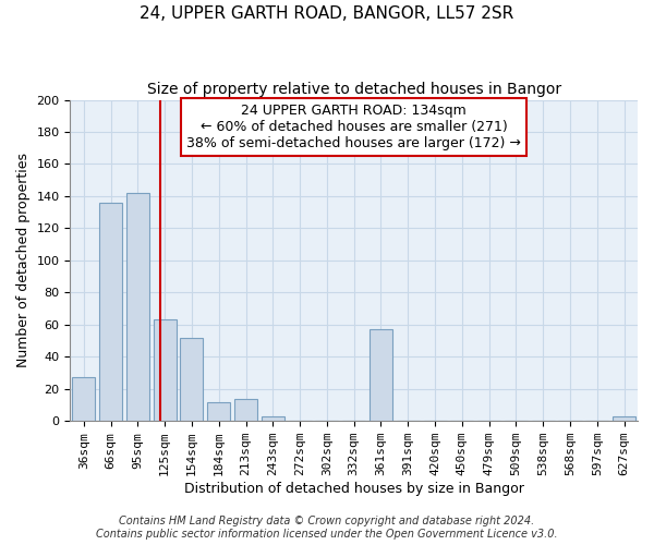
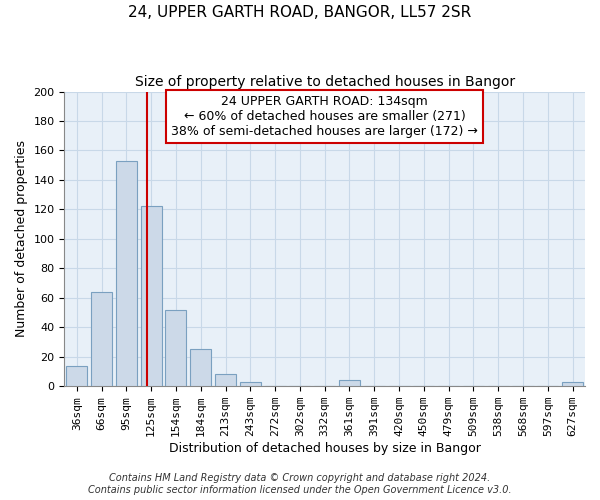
36sqm: 27 -> 14
66sqm: 136 -> 64
95sqm: 142 -> 153
125sqm: 63 -> 122
184sqm: 12 -> 25
213sqm: 14 -> 8
361sqm: 57 -> 4
